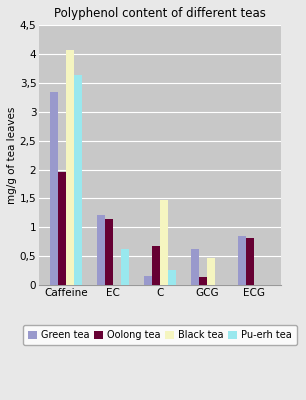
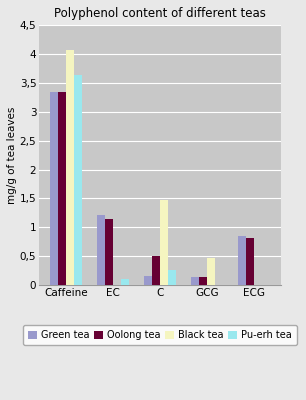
Oolong tea/Caffeine: 1,96 -> 3,35
Pu-erh tea/EC: 0,62 -> 0,11
Oolong tea/C: 0,68 -> 0,50
Green tea/GCG: 0,62 -> 0,13
